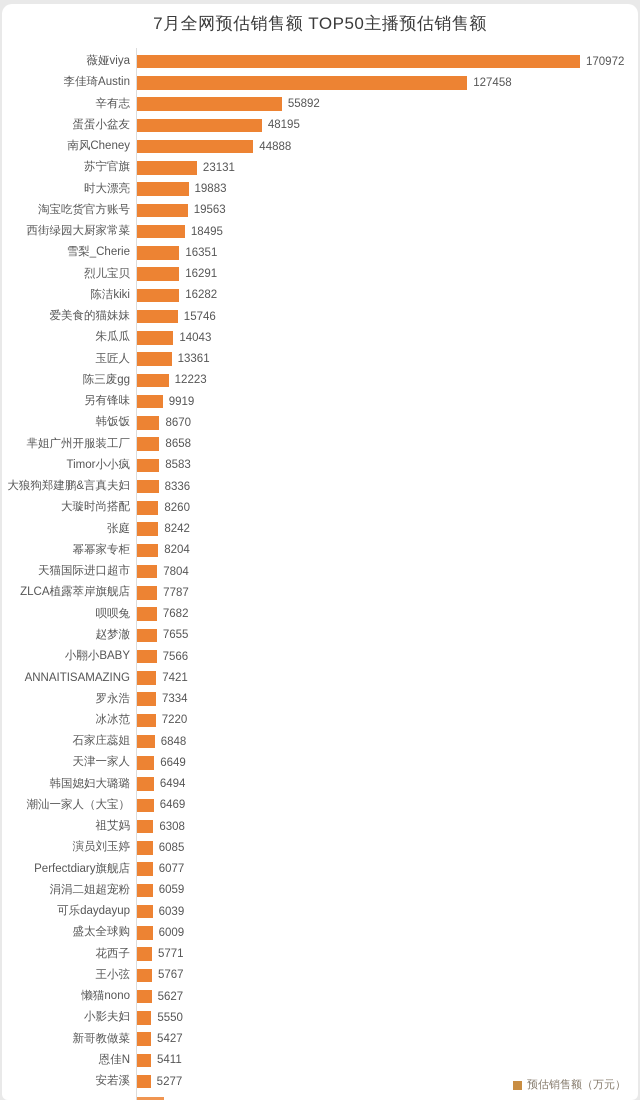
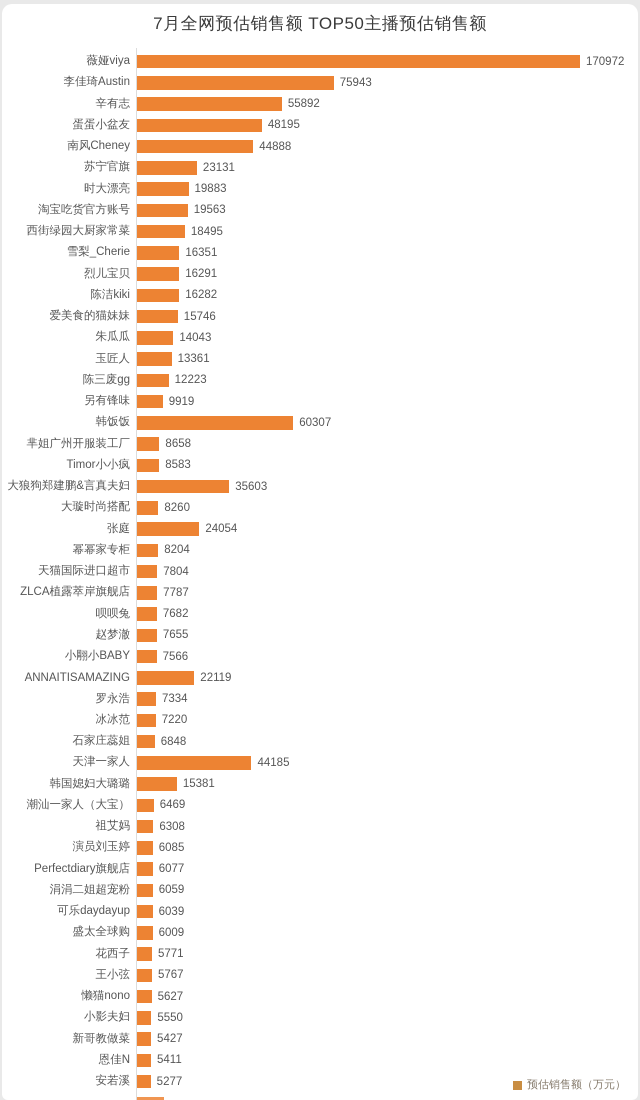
李佳琦Austin: 127458 -> 75943
韩饭饭: 8670 -> 60307
大狼狗郑建鹏&言真夫妇: 8336 -> 35603
张庭: 8242 -> 24054
ANNAITISAMAZING: 7421 -> 22119
天津一家人: 6649 -> 44185
韩国媳妇大璐璐: 6494 -> 15381
